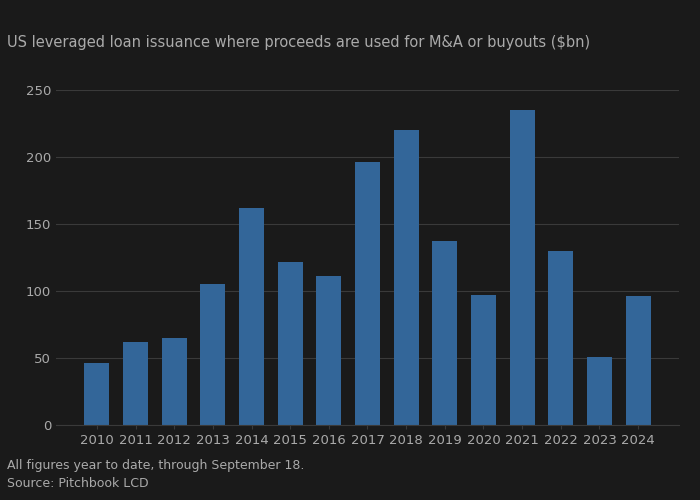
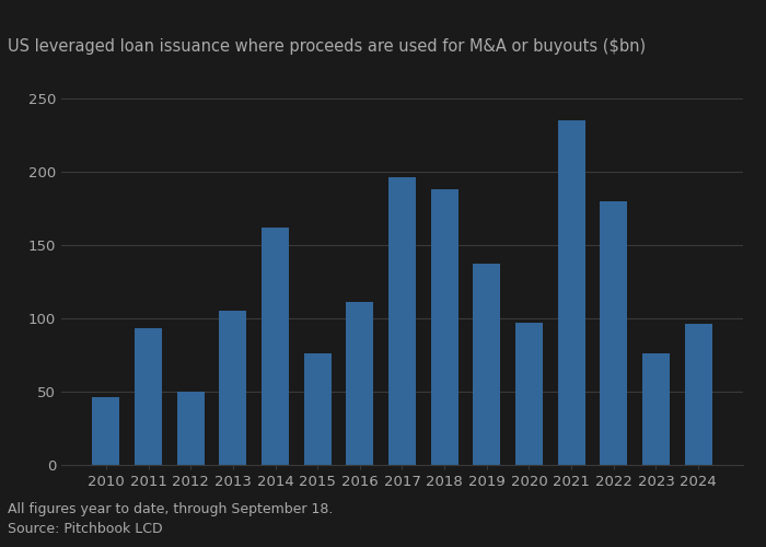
2011: 62 -> 93
2012: 65 -> 50
2015: 122 -> 76
2018: 220 -> 188
2022: 130 -> 180
2023: 51 -> 76
